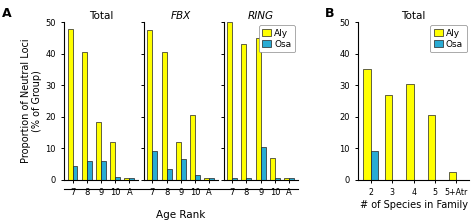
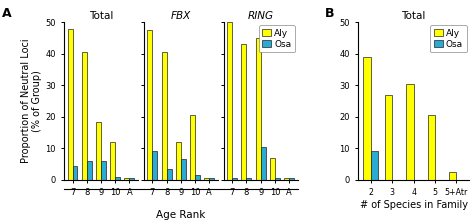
Aly/2: 35.0 -> 39.0
